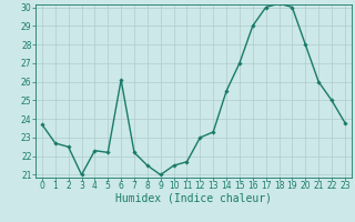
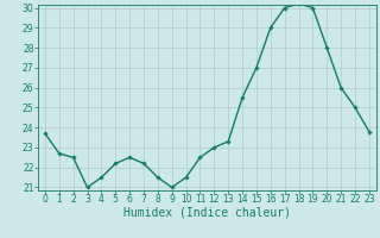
4: 22.3 -> 21.5
6: 26.1 -> 22.5
11: 21.7 -> 22.5
